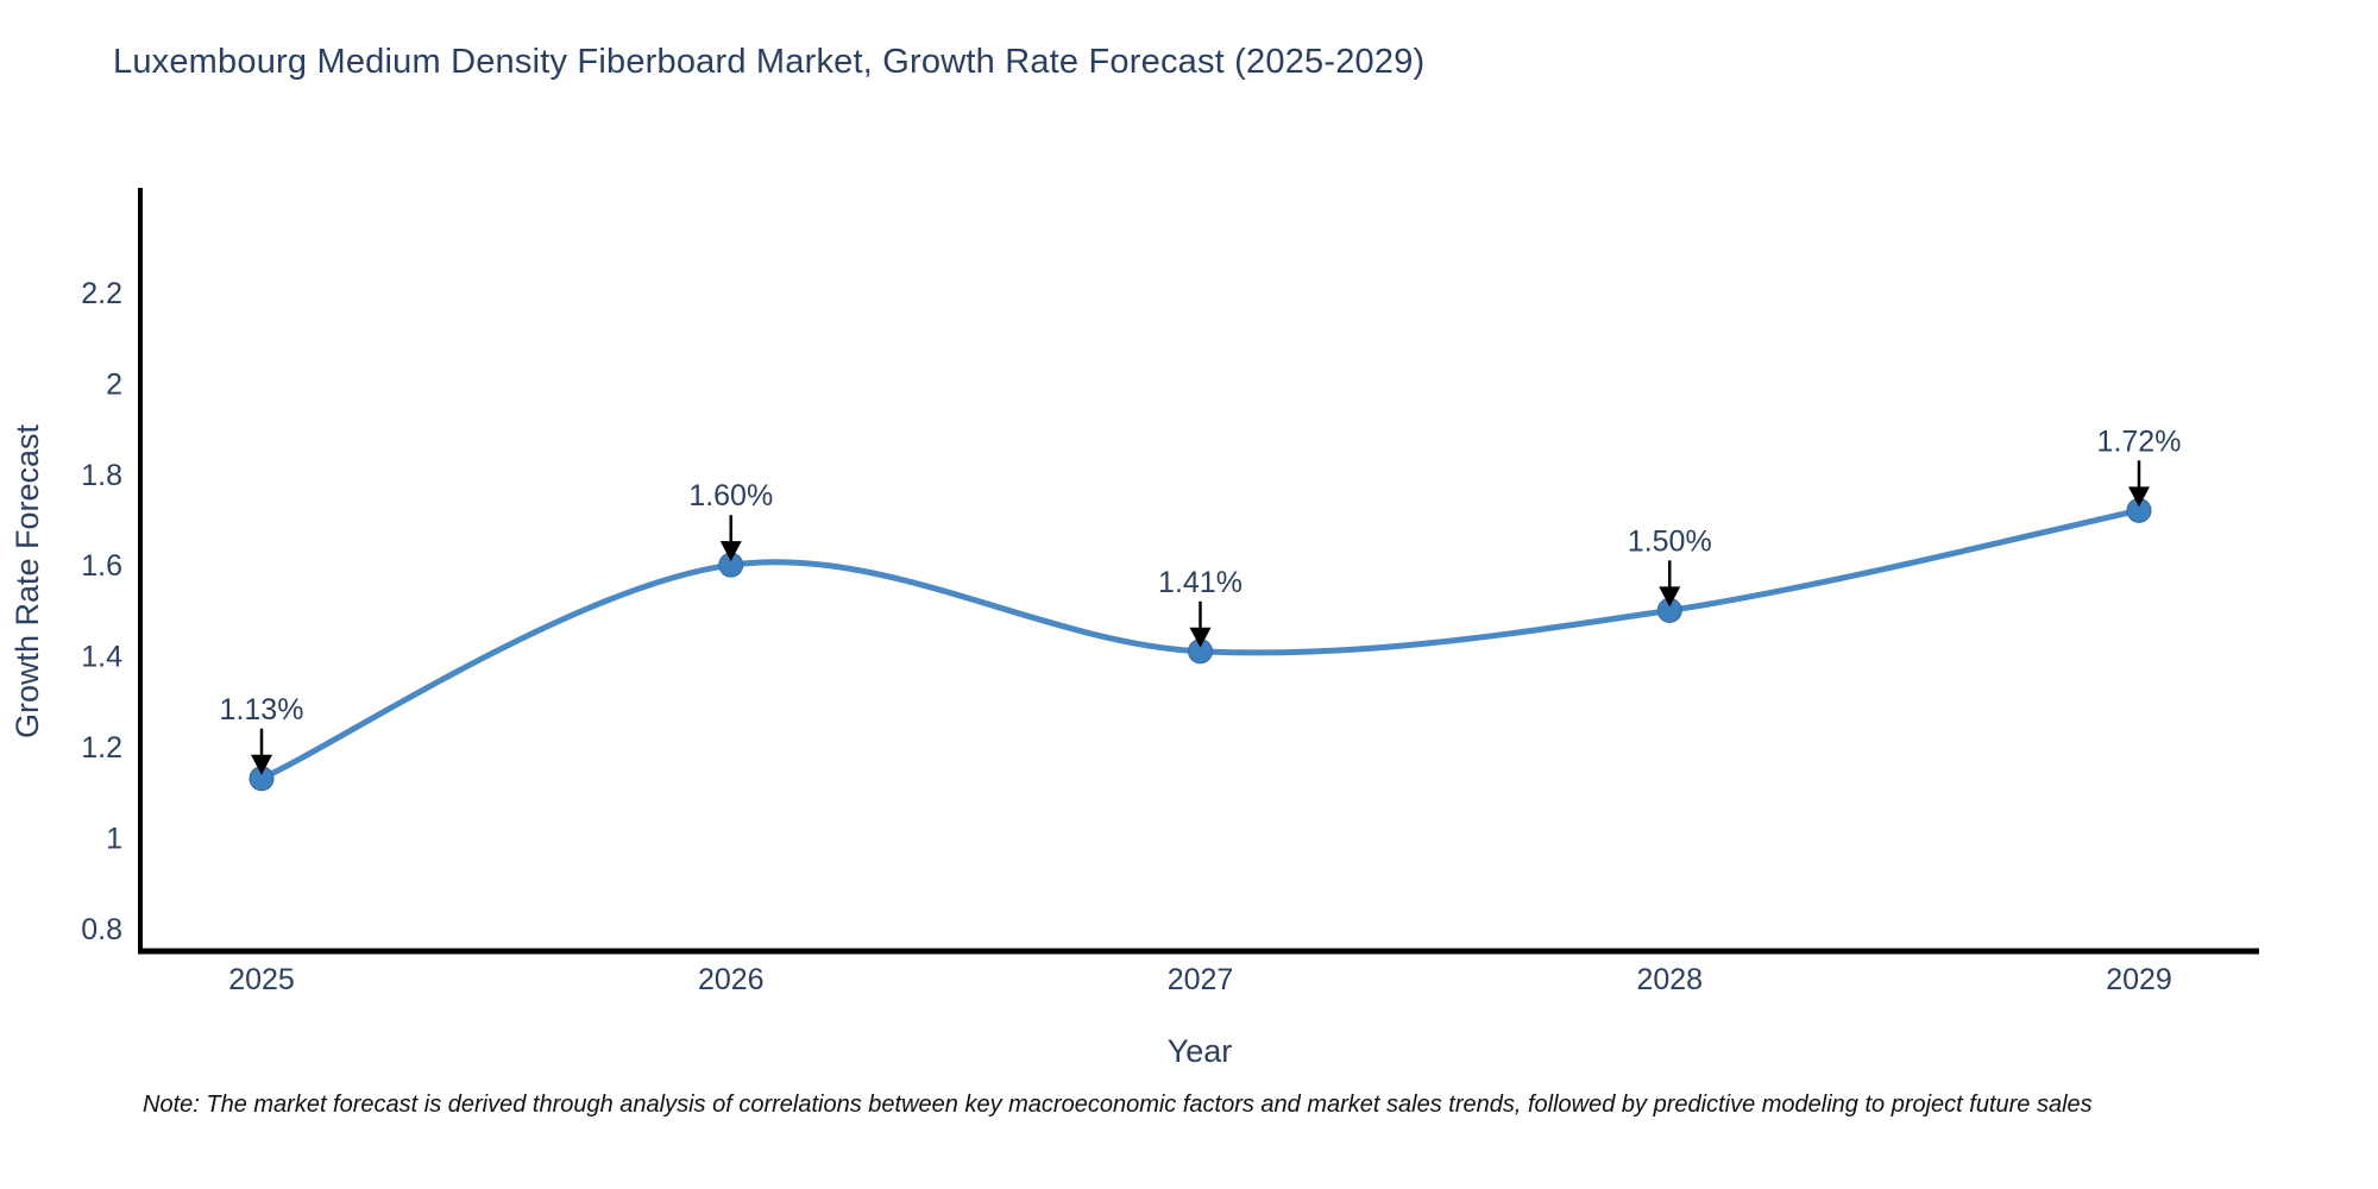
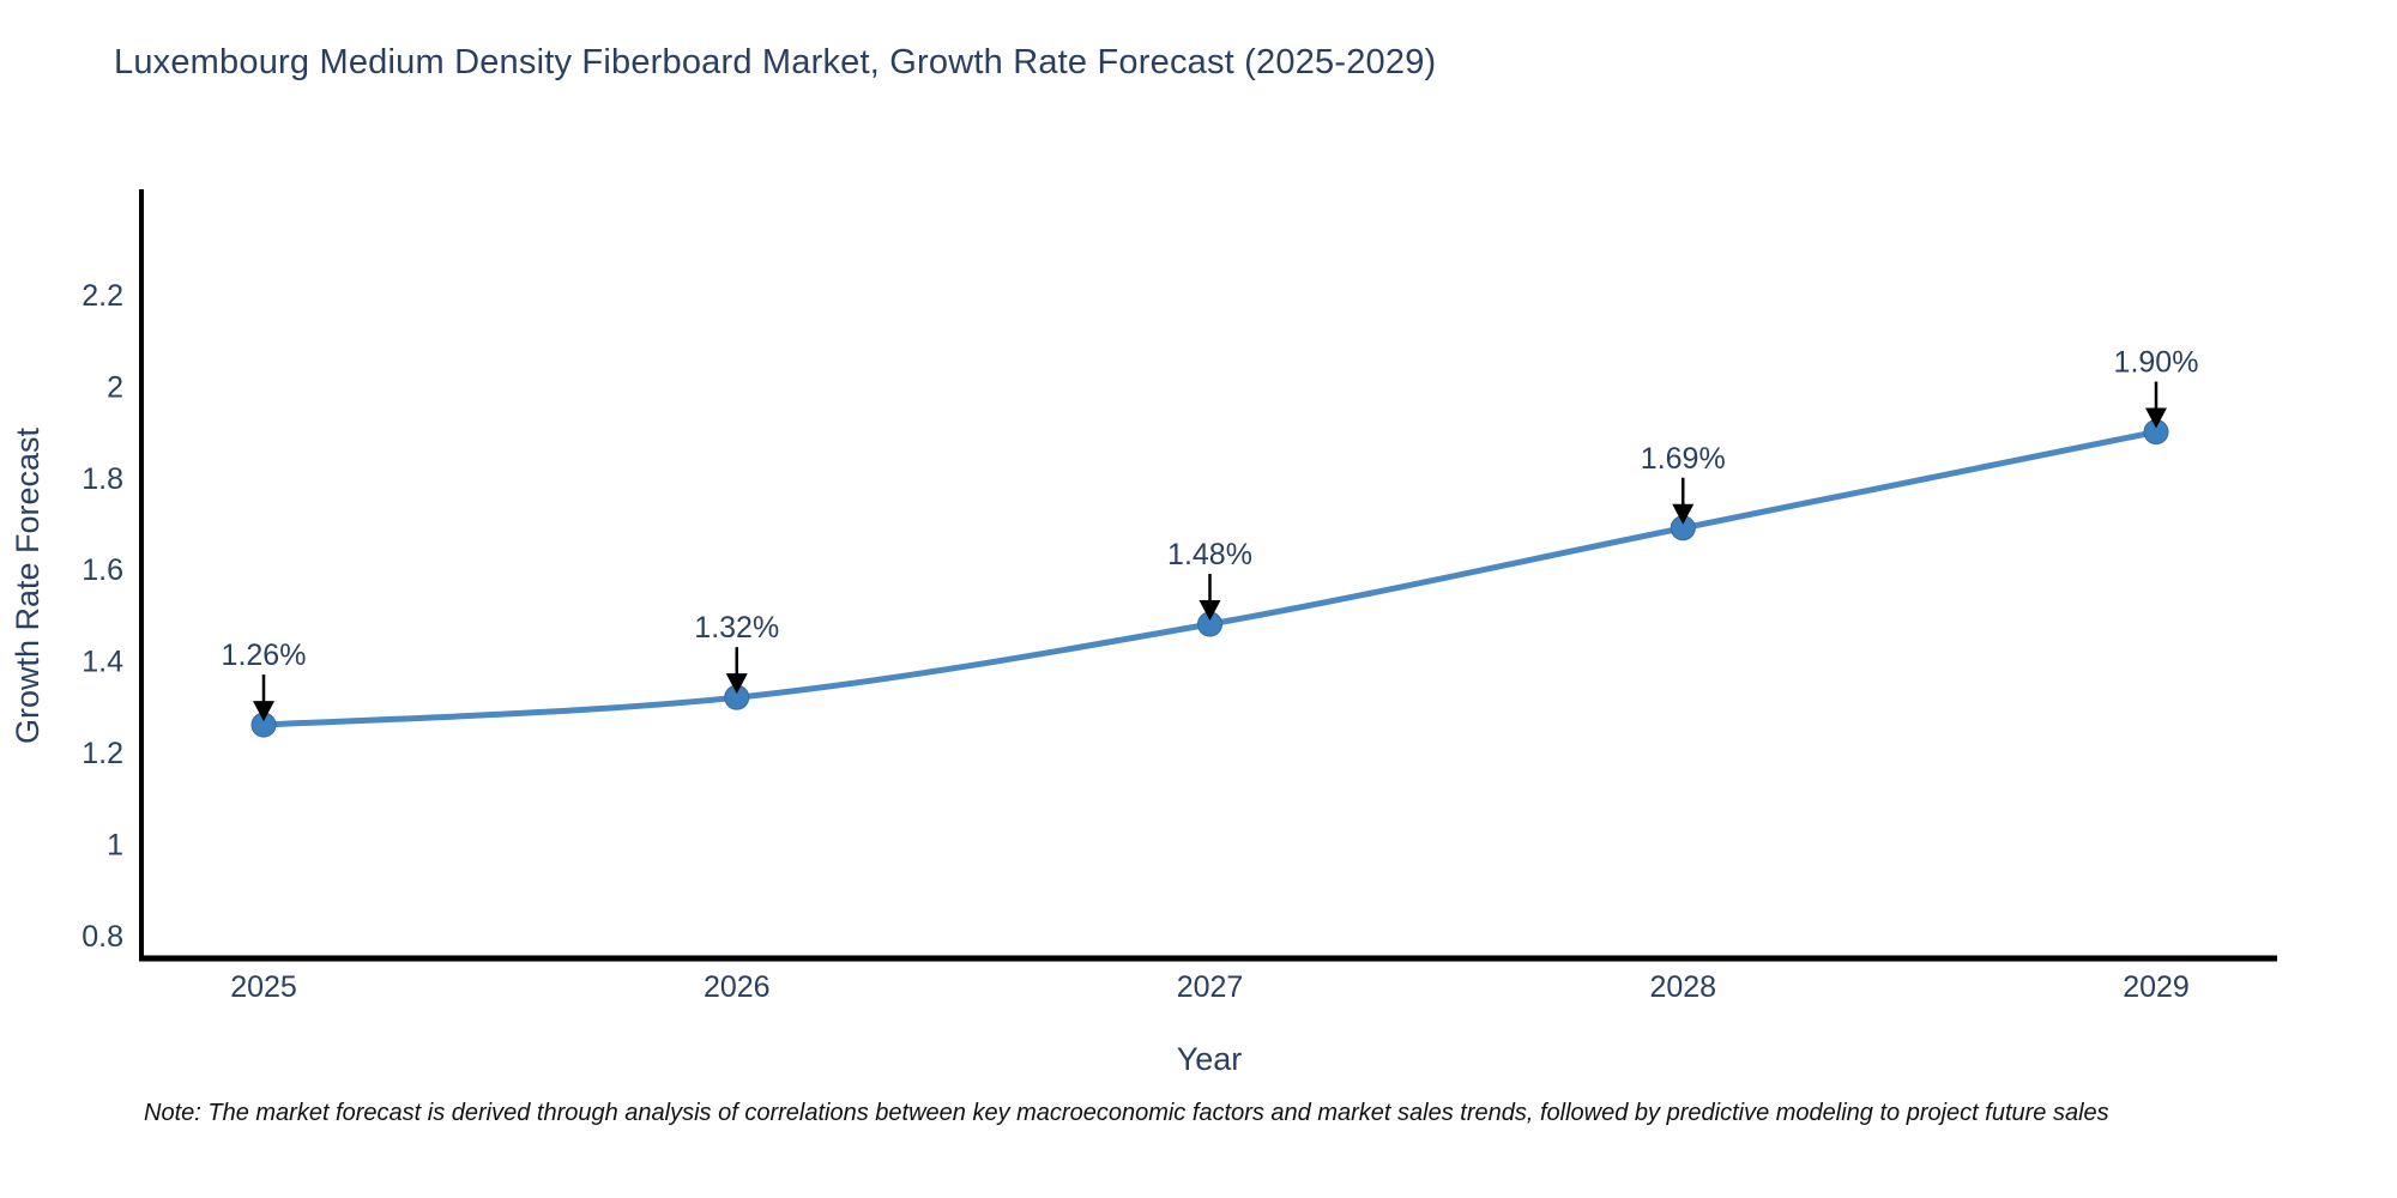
2025: 1.13% -> 1.26%
2026: 1.60% -> 1.32%
2027: 1.41% -> 1.48%
2028: 1.50% -> 1.69%
2029: 1.72% -> 1.90%
